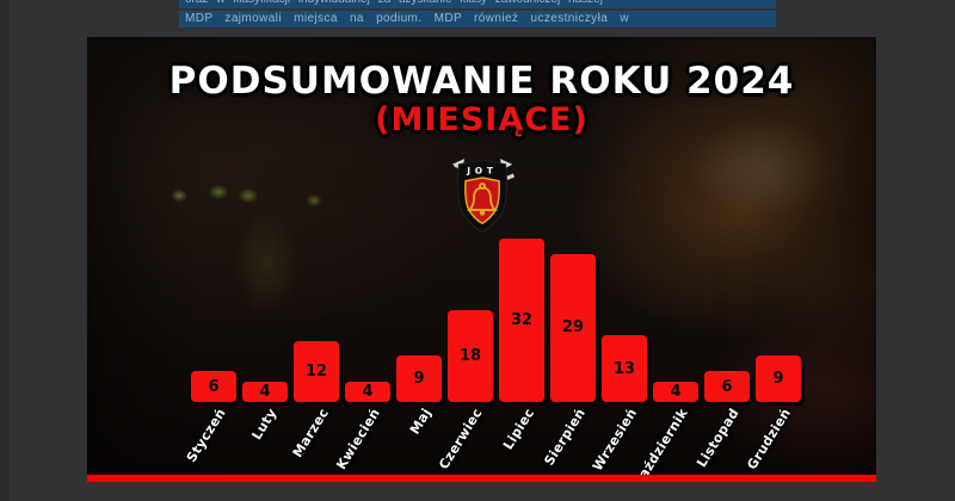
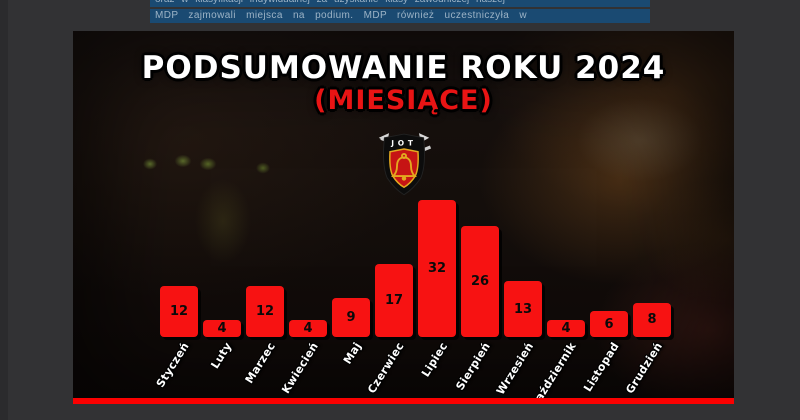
Styczeń: 6 -> 12
Czerwiec: 18 -> 17
Sierpień: 29 -> 26
Grudzień: 9 -> 8
